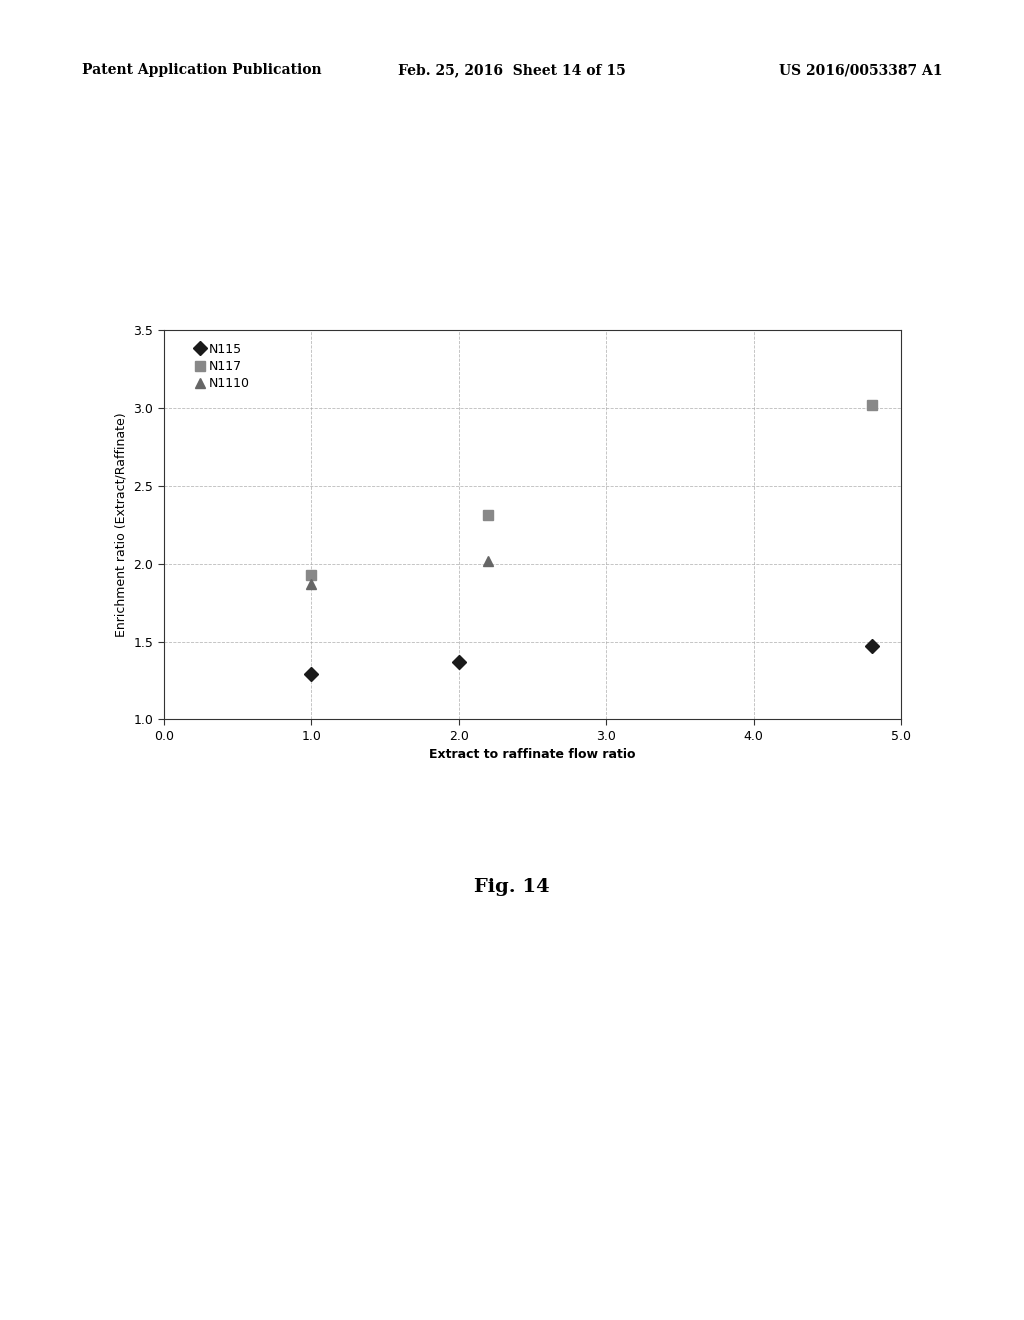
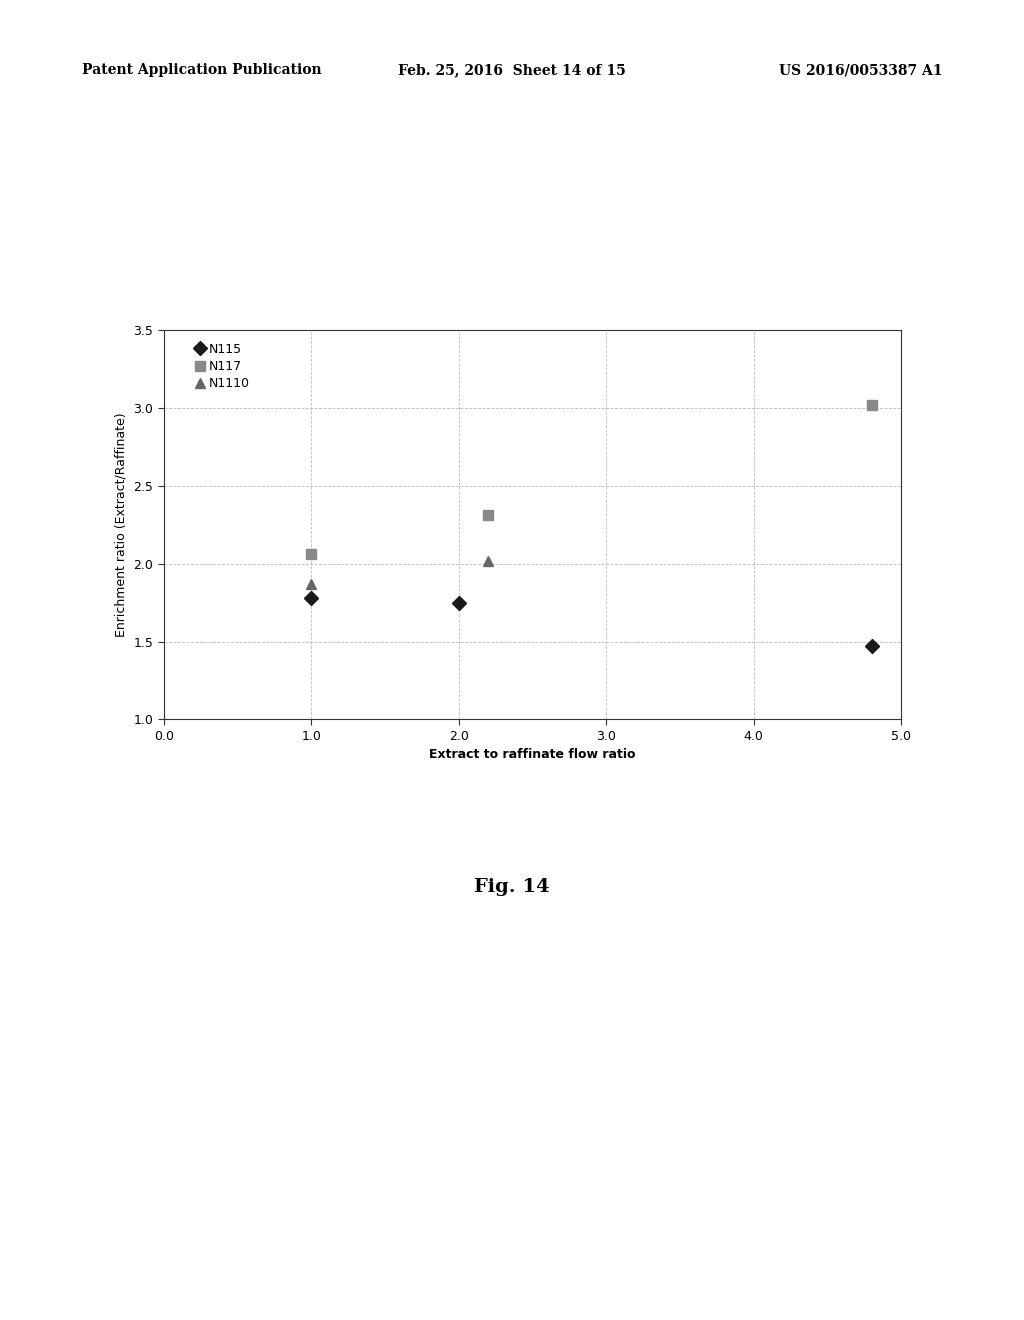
N115/1.0: 1.29 -> 1.78
N117/1.0: 1.93 -> 2.06
N115/2.0: 1.37 -> 1.75
